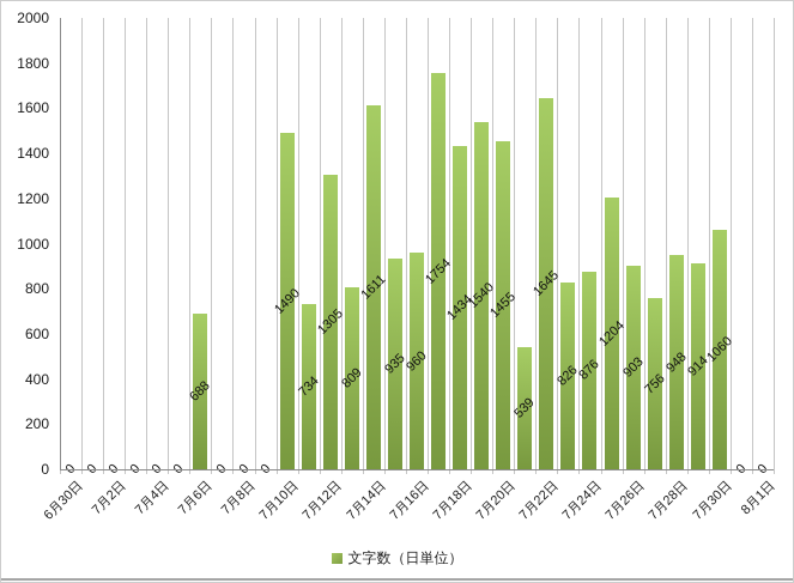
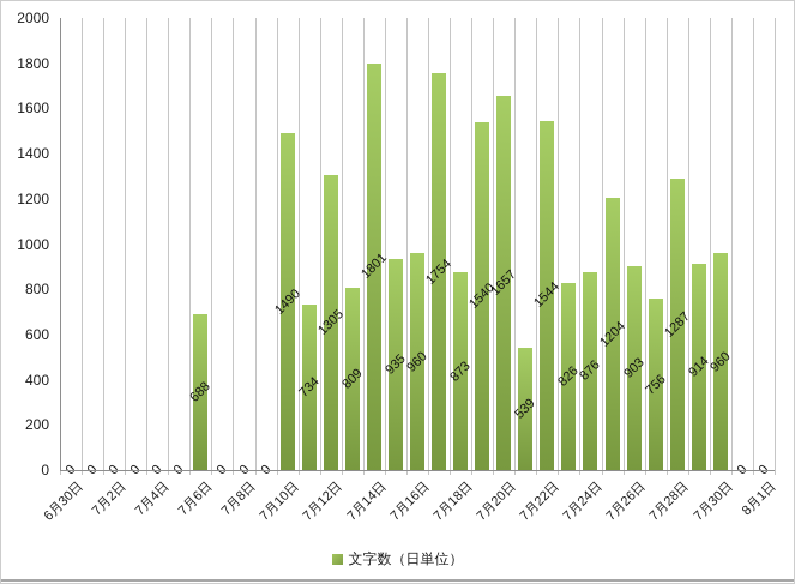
7月14日: 1611 -> 1801
7月18日: 1434 -> 873
7月20日: 1455 -> 1657
7月22日: 1645 -> 1544
7月28日: 948 -> 1287
7月30日: 1060 -> 960
